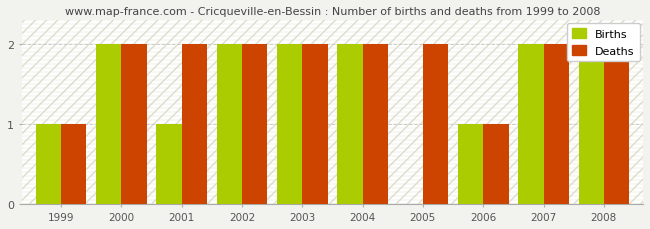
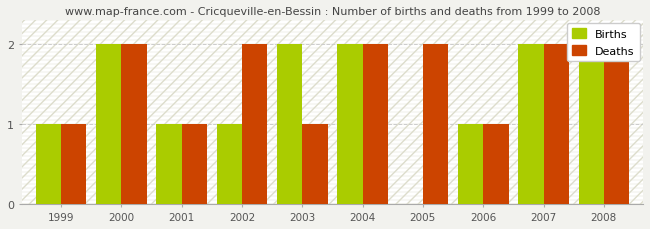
Deaths/2001: 2 -> 1
Births/2002: 2 -> 1
Deaths/2003: 2 -> 1
